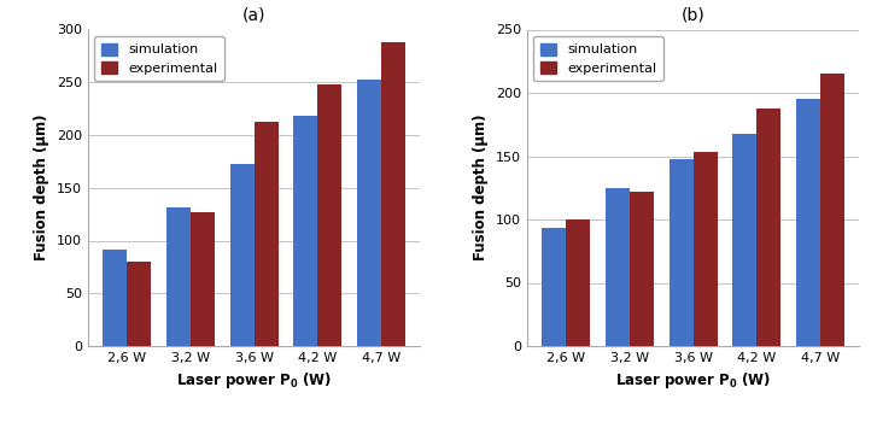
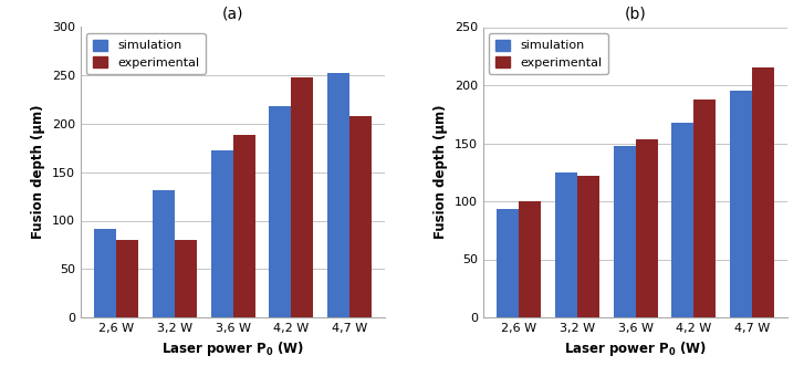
(a)/experimental/3,2 W: 127 -> 80
(a)/experimental/3,6 W: 212 -> 188
(a)/experimental/4,7 W: 288 -> 208
